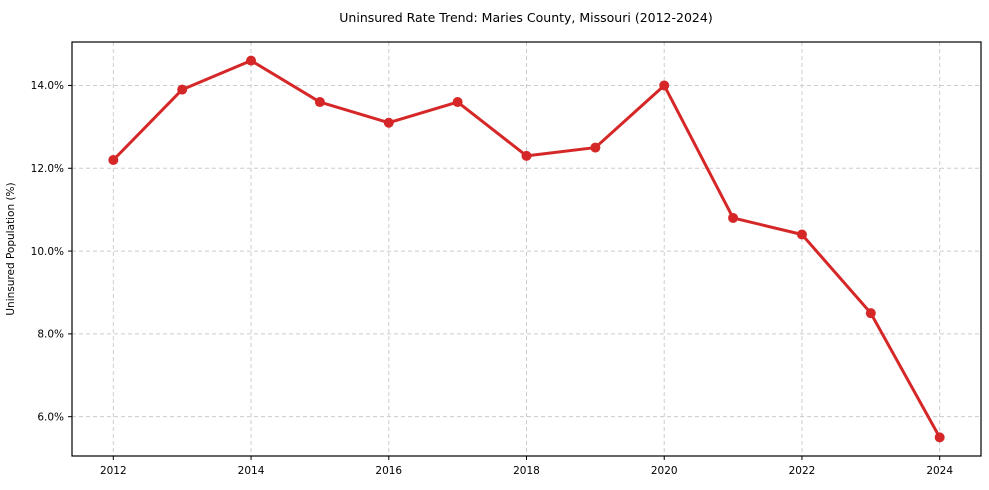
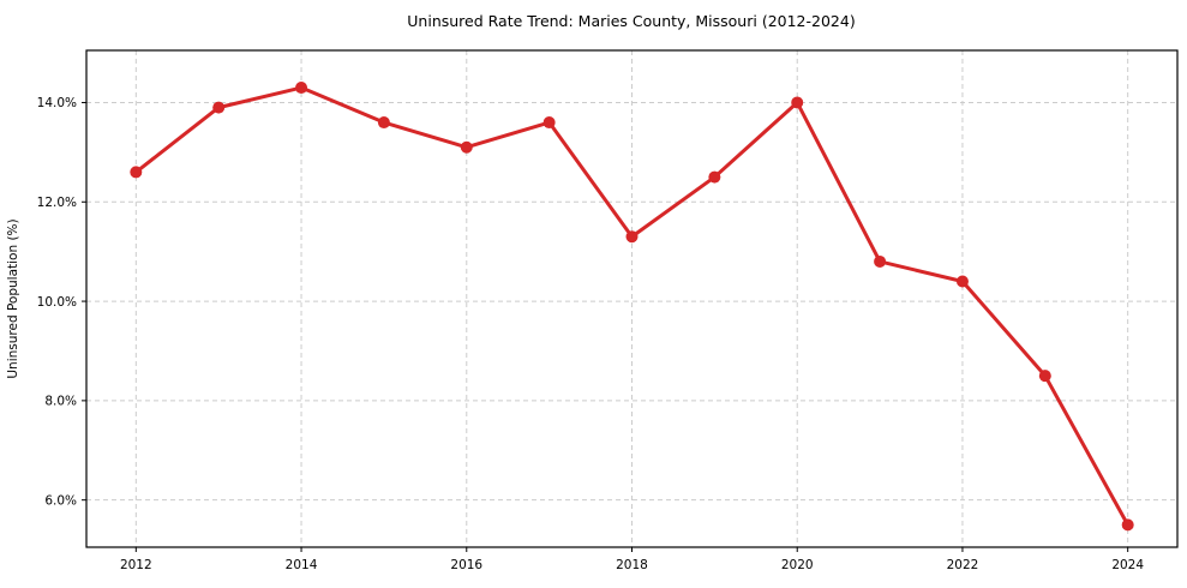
2012: 12.2% -> 12.6%
2014: 14.6% -> 14.3%
2018: 12.3% -> 11.3%
